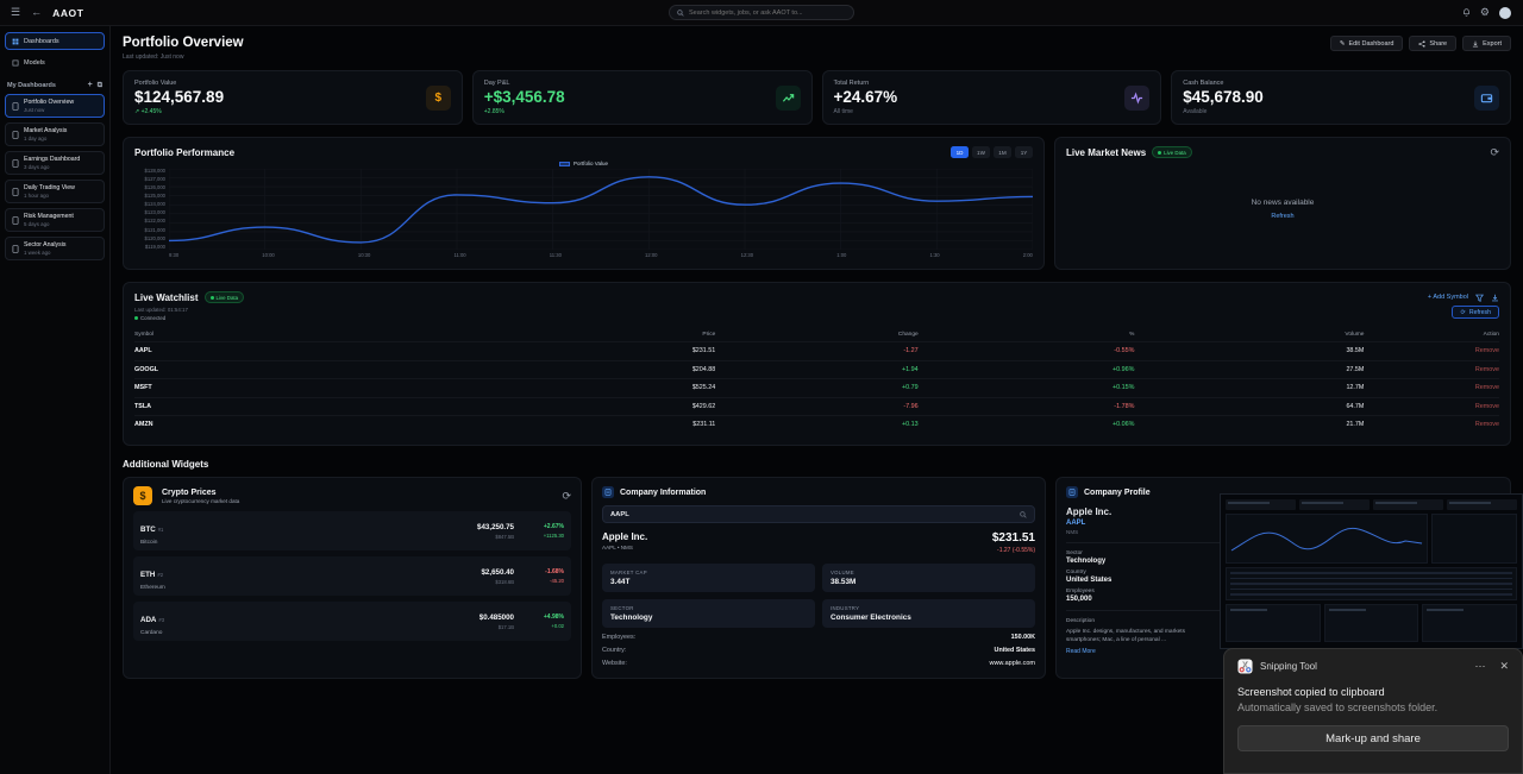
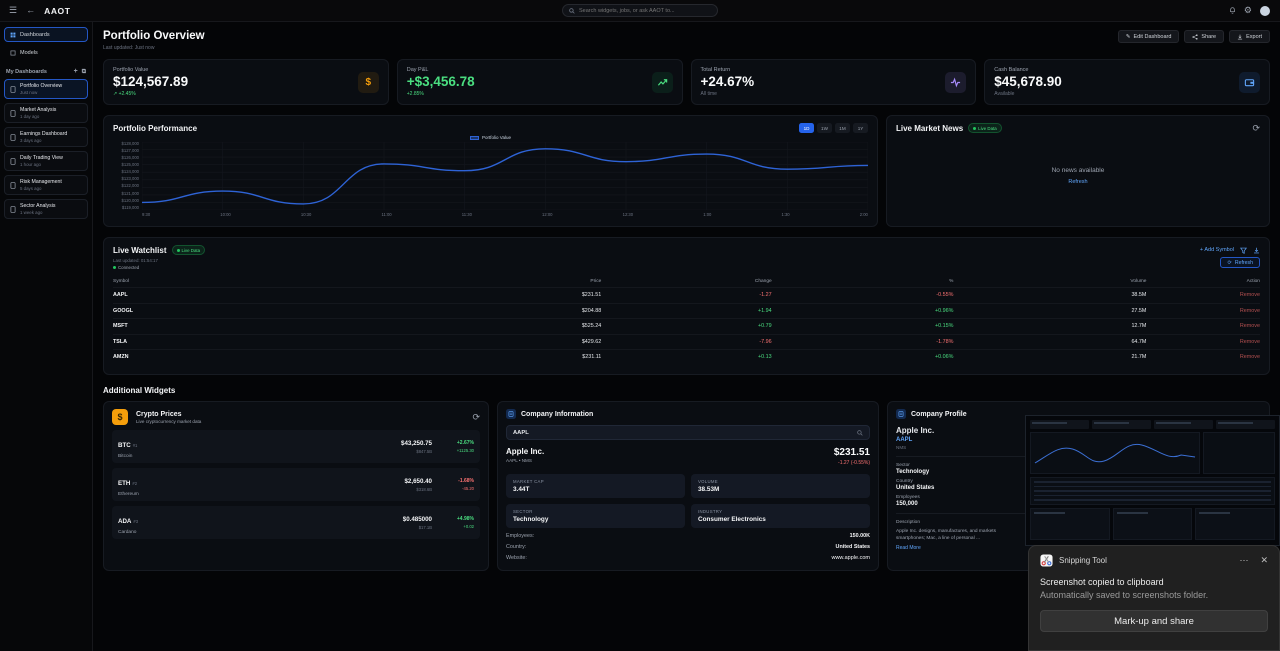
12:30: $124000 -> $125000
